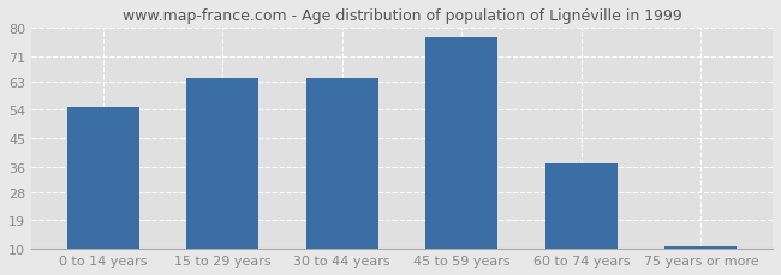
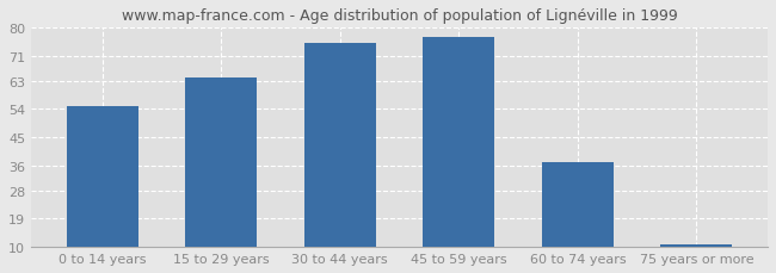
30 to 44 years: 64 -> 75
